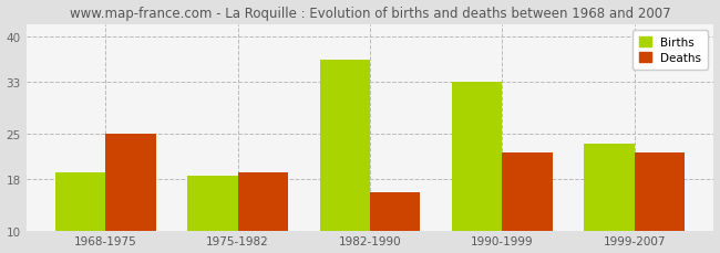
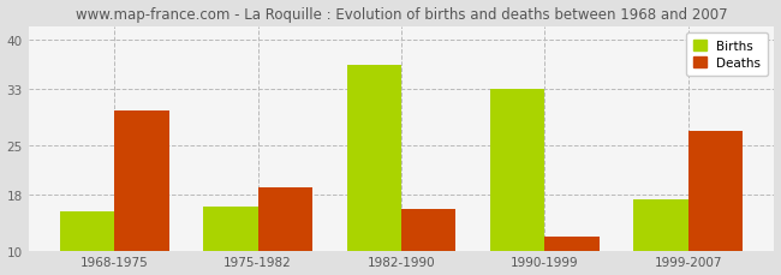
Births/1968-1975: 19.0 -> 15.6
Deaths/1968-1975: 25 -> 30
Births/1975-1982: 18.5 -> 16.2
Deaths/1990-1999: 22 -> 12
Births/1999-2007: 23.5 -> 17.2
Deaths/1999-2007: 22 -> 27
